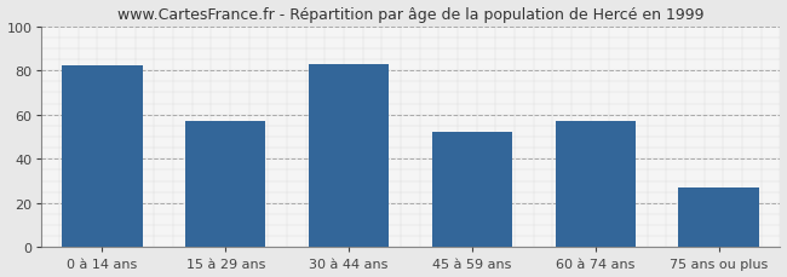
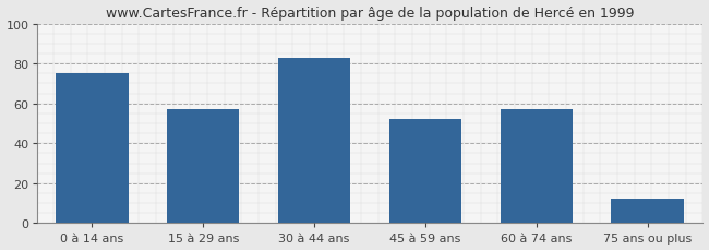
0 à 14 ans: 82 -> 75
75 ans ou plus: 27 -> 12
